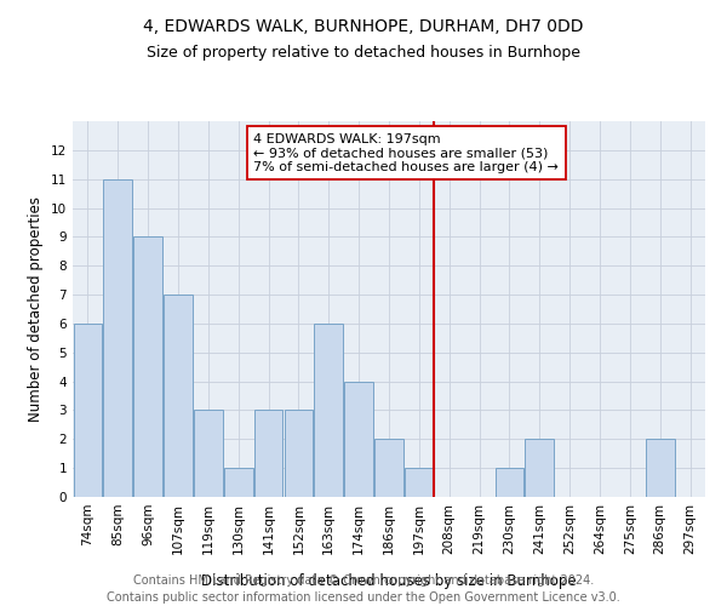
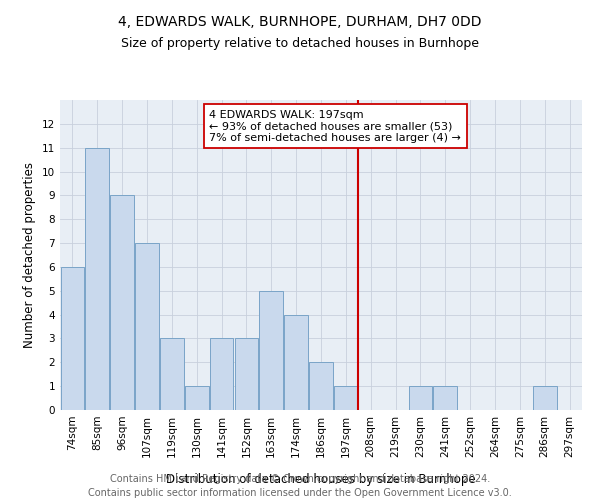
163sqm: 6 -> 5
241sqm: 2 -> 1
286sqm: 2 -> 1
